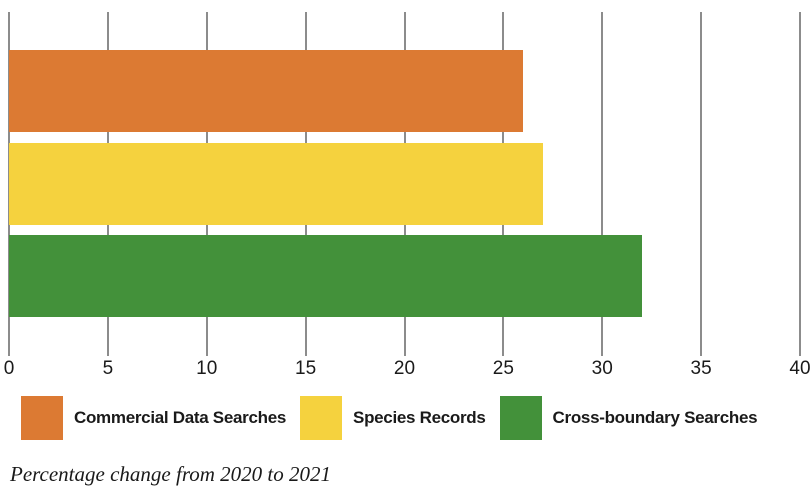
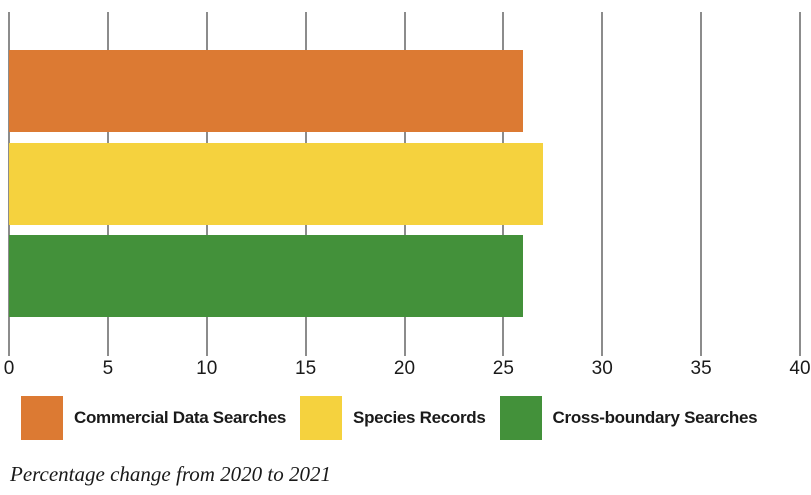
Cross-boundary Searches: 32 -> 26
